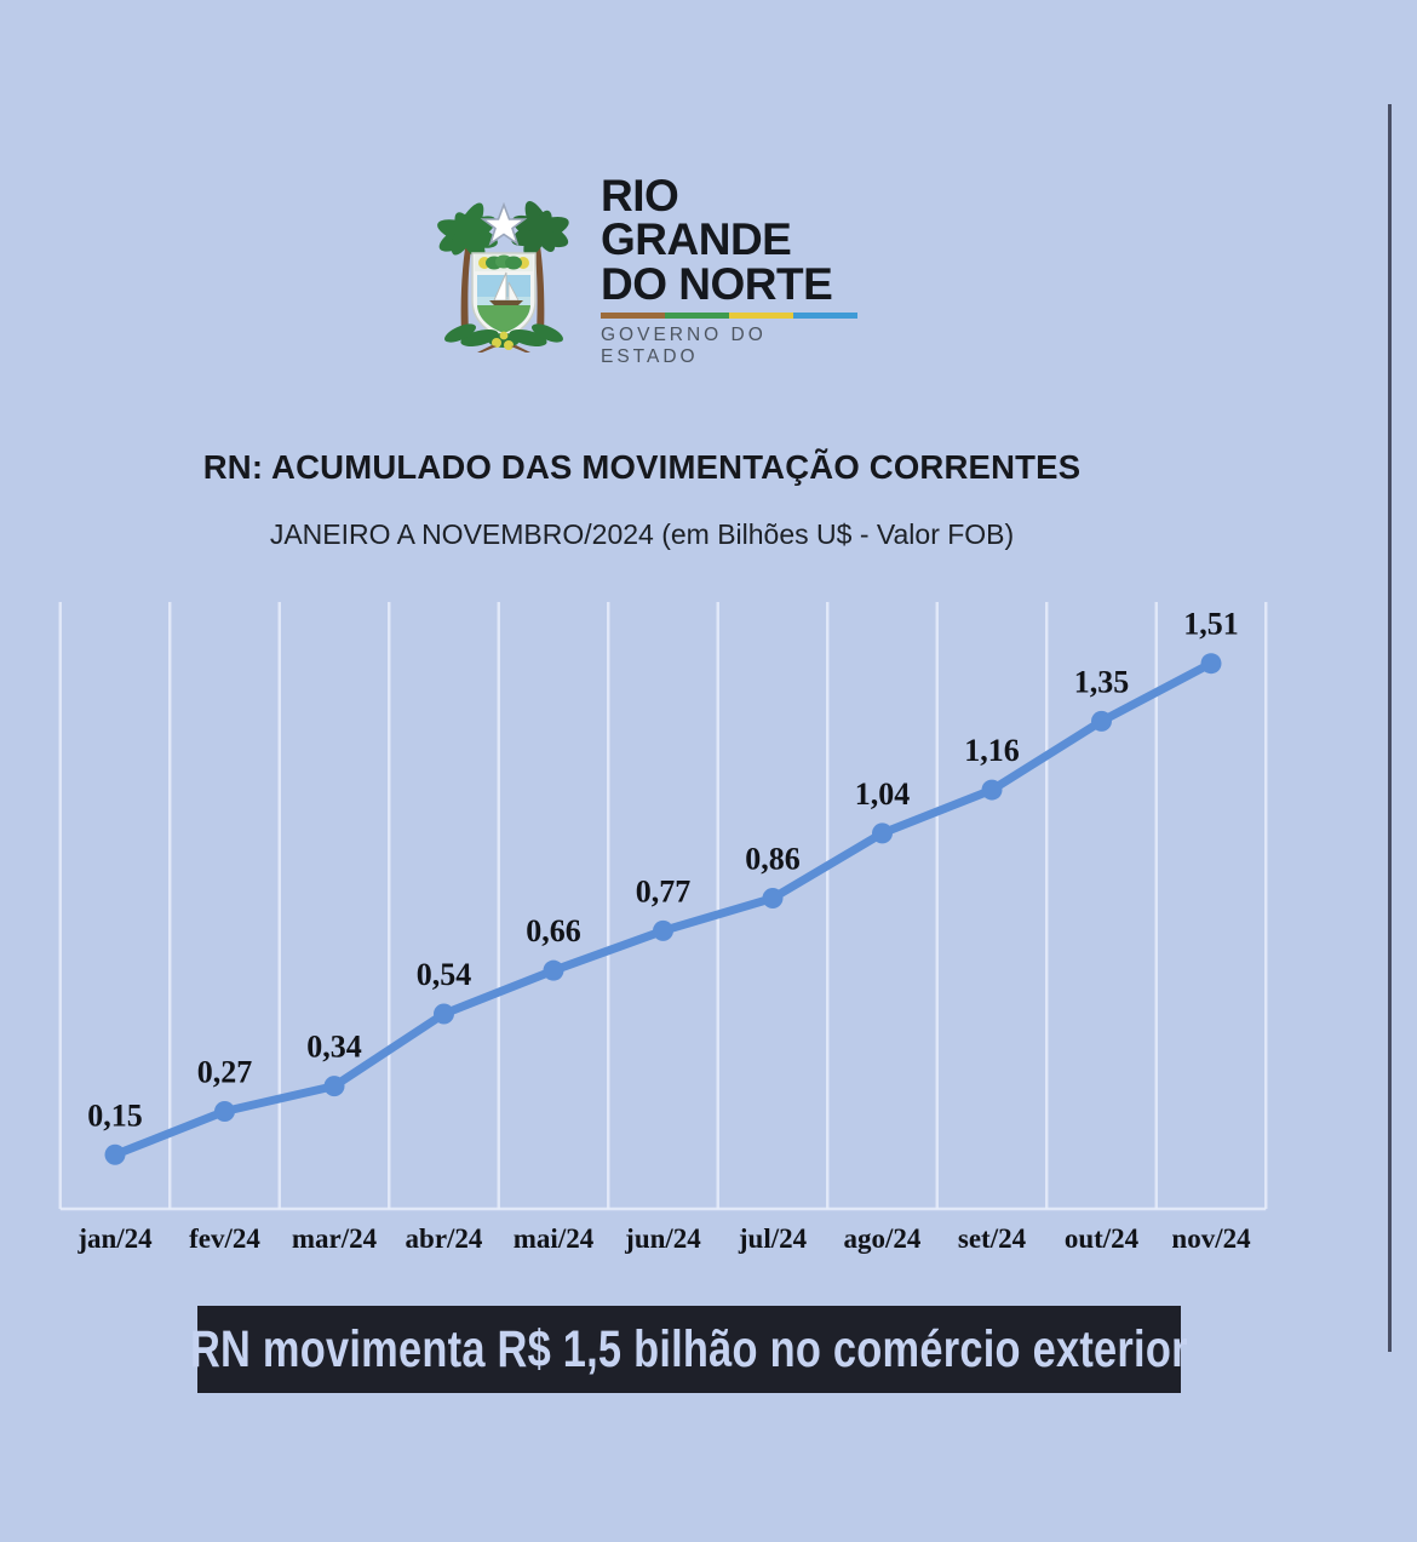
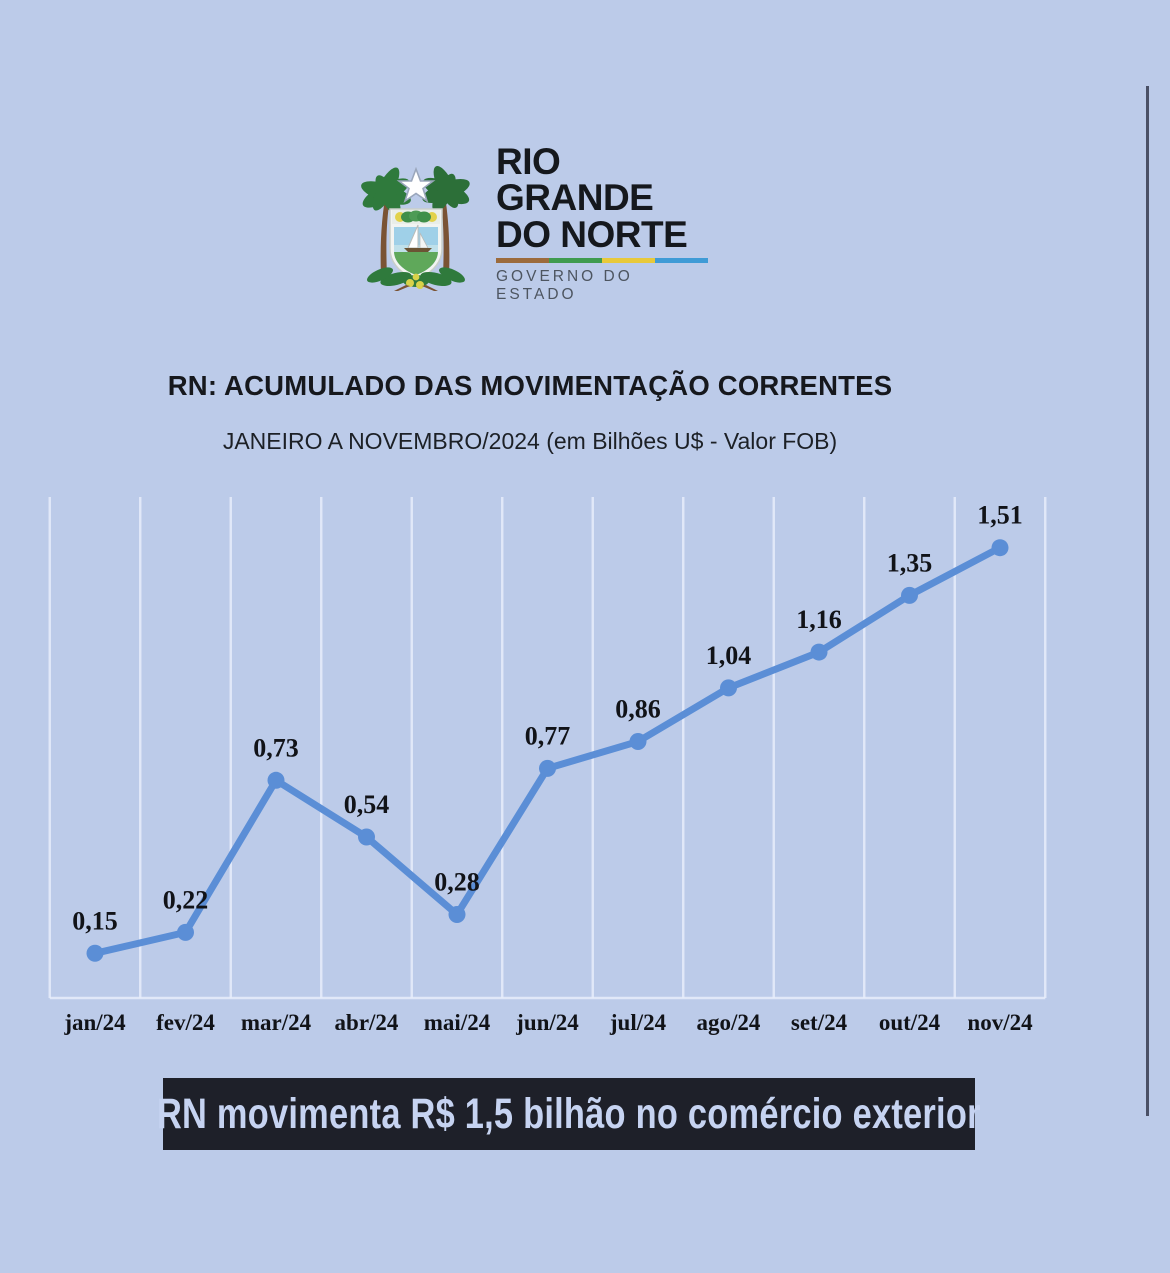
fev/24: 0,27 -> 0,22
mar/24: 0,34 -> 0,73
mai/24: 0,66 -> 0,28
